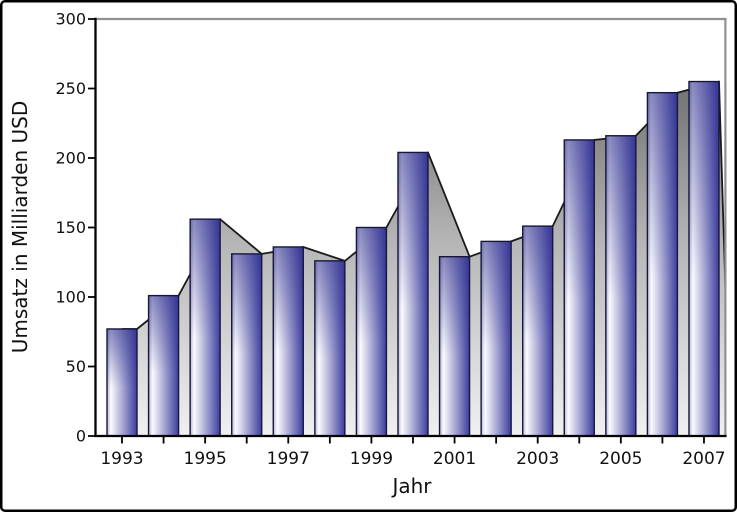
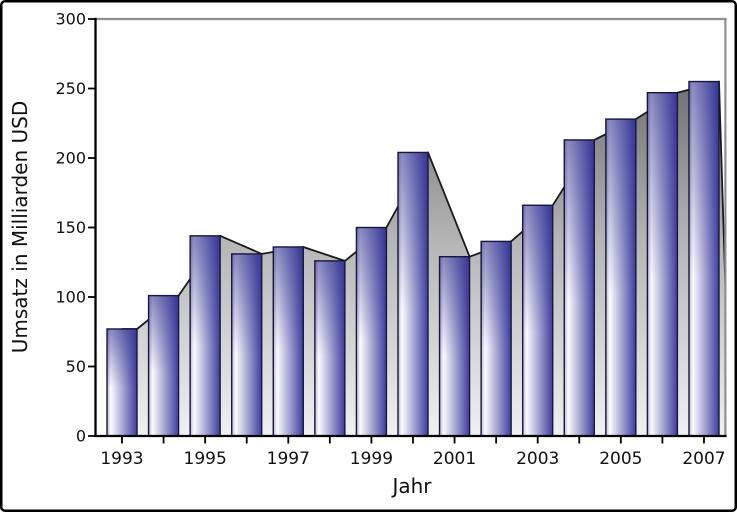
1995: 156 -> 144
2003: 151 -> 166
2005: 216 -> 228
